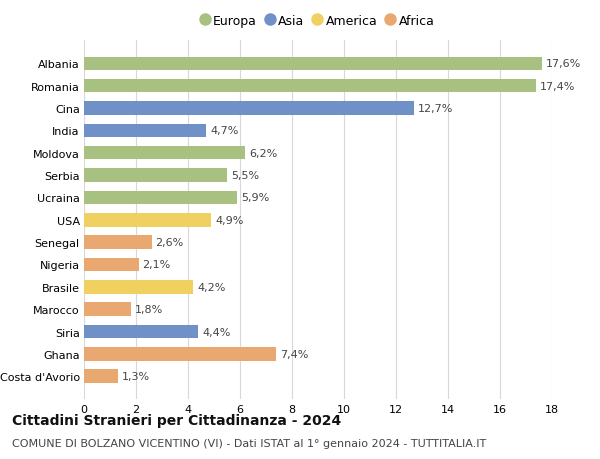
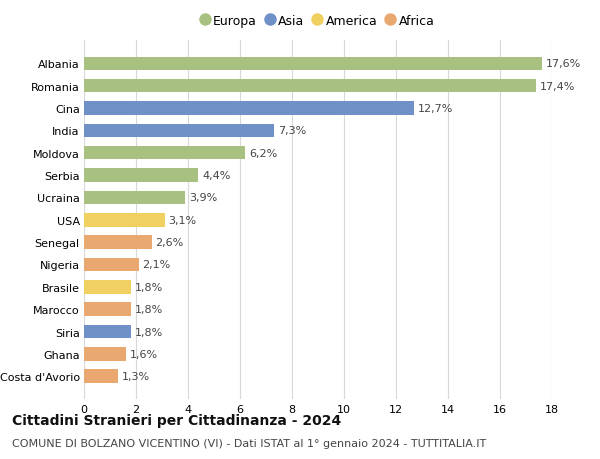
India: 4,7% -> 7,3%
Serbia: 5,5% -> 4,4%
Ucraina: 5,9% -> 3,9%
USA: 4,9% -> 3,1%
Brasile: 4,2% -> 1,8%
Siria: 4,4% -> 1,8%
Ghana: 7,4% -> 1,6%
